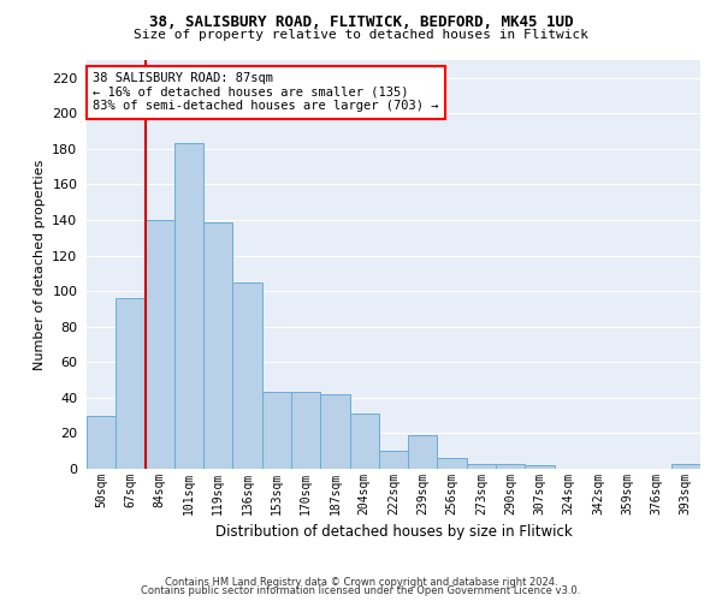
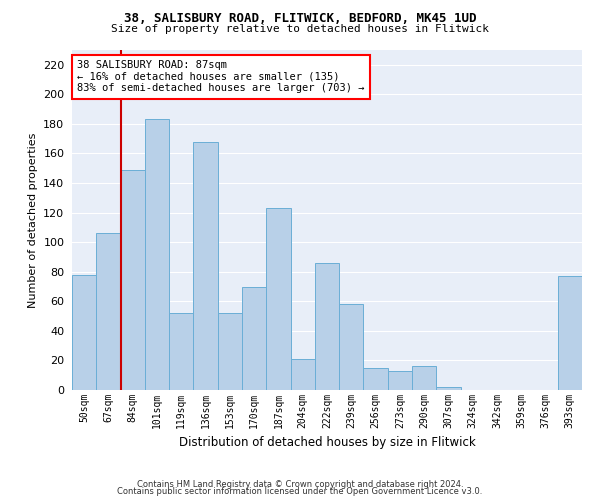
50sqm: 30 -> 78
67sqm: 96 -> 106
84sqm: 140 -> 149
119sqm: 139 -> 52
136sqm: 105 -> 168
153sqm: 43 -> 52
170sqm: 43 -> 70
187sqm: 42 -> 123
204sqm: 31 -> 21
222sqm: 10 -> 86
239sqm: 19 -> 58
256sqm: 6 -> 15
273sqm: 3 -> 13
290sqm: 3 -> 16
393sqm: 3 -> 77
